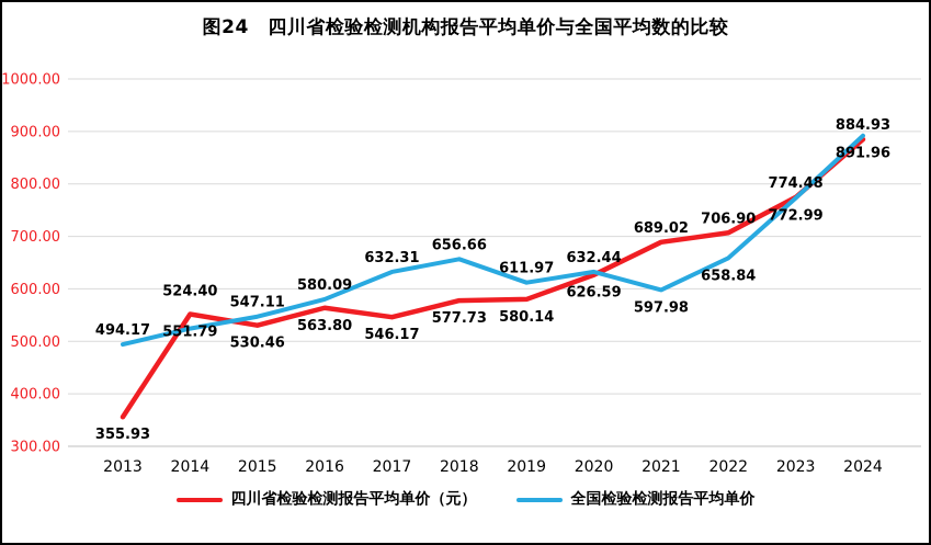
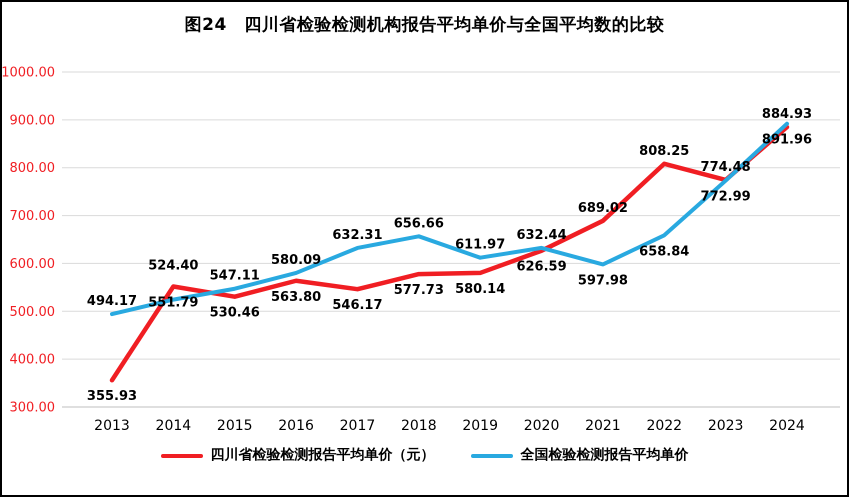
四川省检验检测报告平均单价（元）/2022: 706.90 -> 808.25
